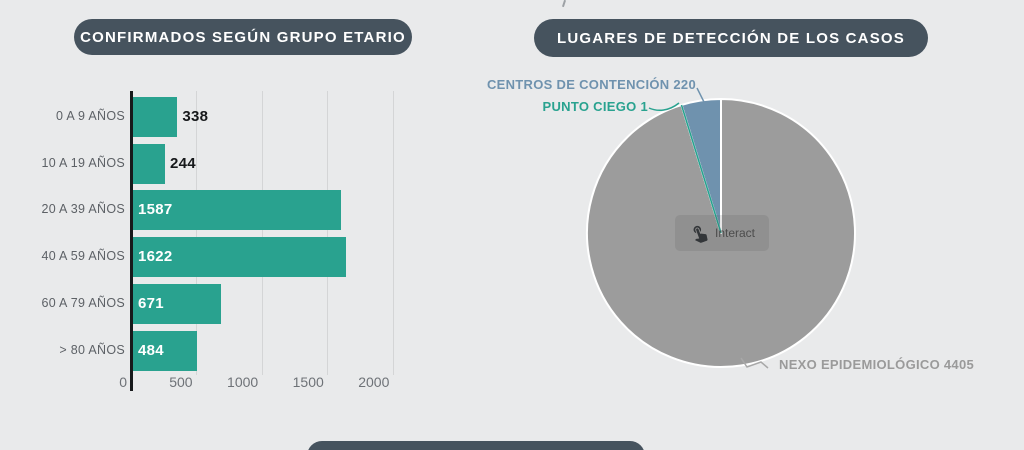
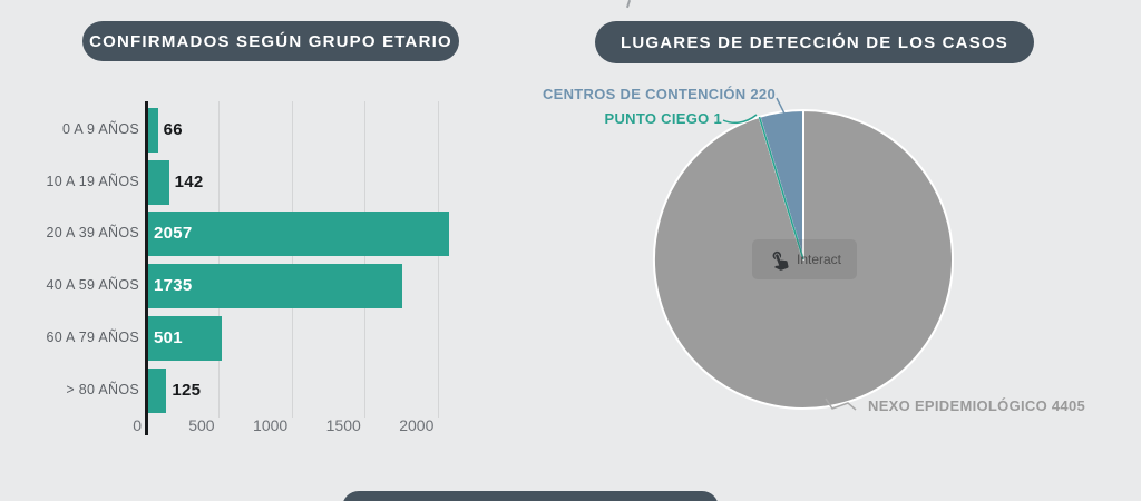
CONFIRMADOS SEGÚN GRUPO ETARIO/0 A 9 AÑOS: 338 -> 66
CONFIRMADOS SEGÚN GRUPO ETARIO/10 A 19 AÑOS: 244 -> 142
CONFIRMADOS SEGÚN GRUPO ETARIO/20 A 39 AÑOS: 1587 -> 2057
CONFIRMADOS SEGÚN GRUPO ETARIO/40 A 59 AÑOS: 1622 -> 1735
CONFIRMADOS SEGÚN GRUPO ETARIO/60 A 79 AÑOS: 671 -> 501
CONFIRMADOS SEGÚN GRUPO ETARIO/> 80 AÑOS: 484 -> 125
